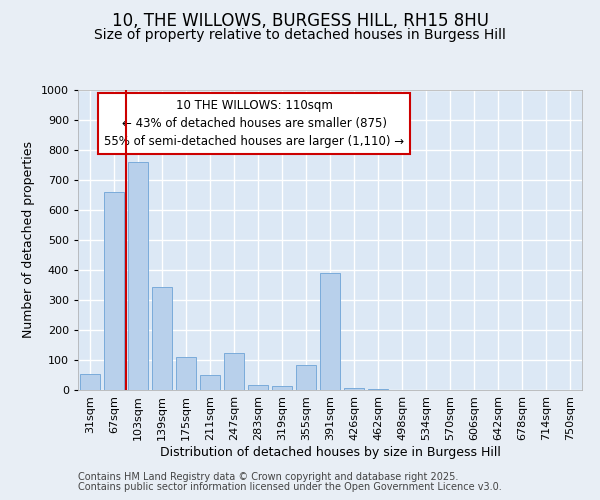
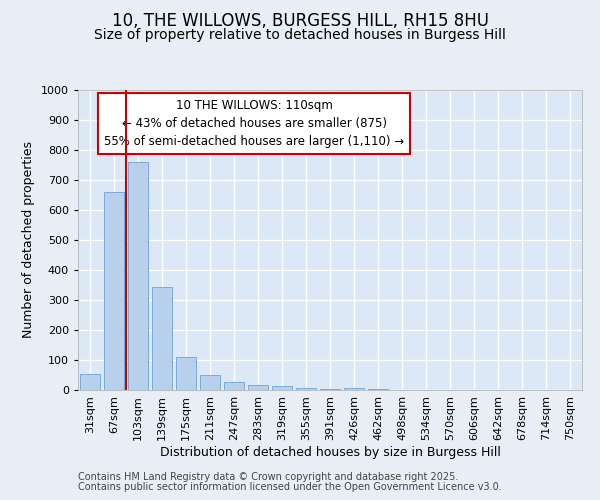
247sqm: 125 -> 28
355sqm: 85 -> 8
391sqm: 390 -> 5
